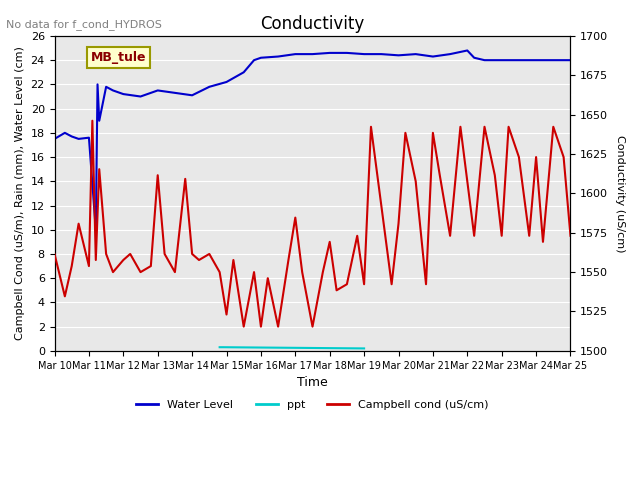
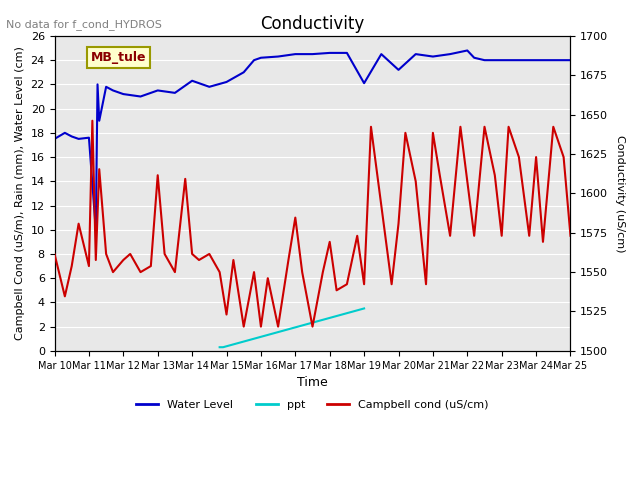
Water Level/Mar 14: 21.1 -> 22.3
Water Level/Mar 19: 24.5 -> 22.1
ppt/Mar 19: 0.2 -> 3.5
Water Level/Mar 20: 24.4 -> 23.2
